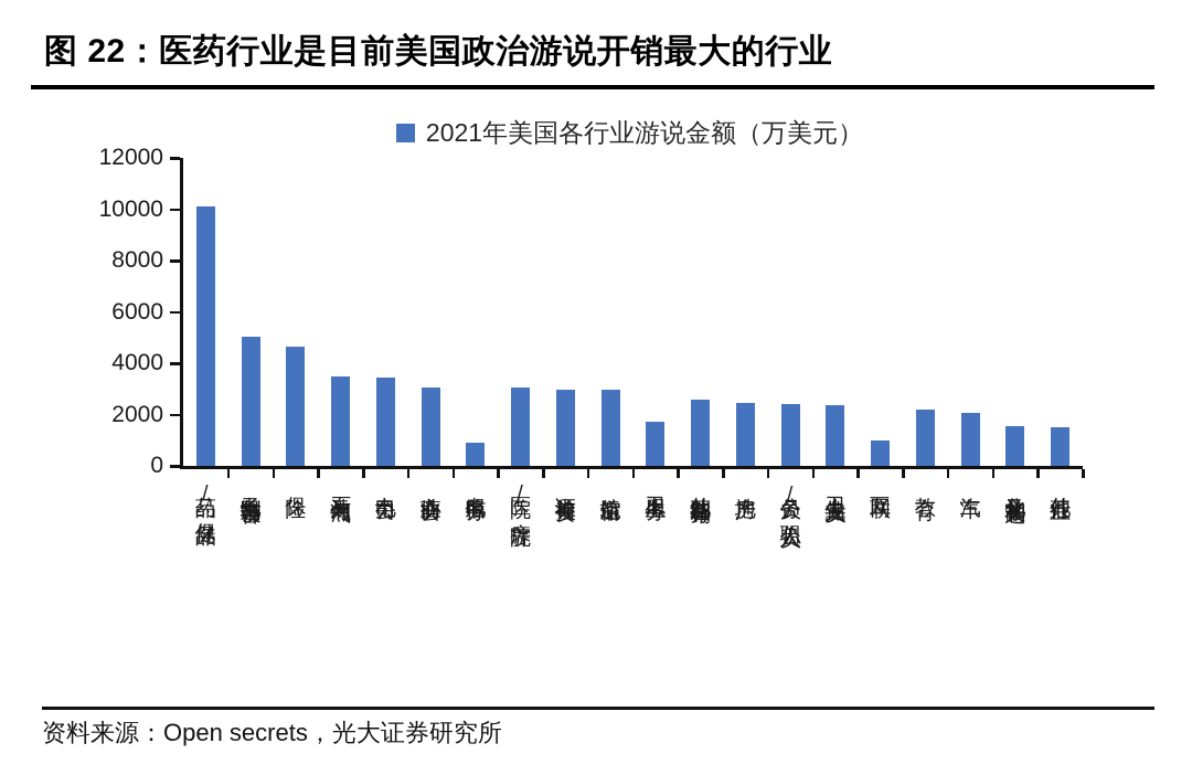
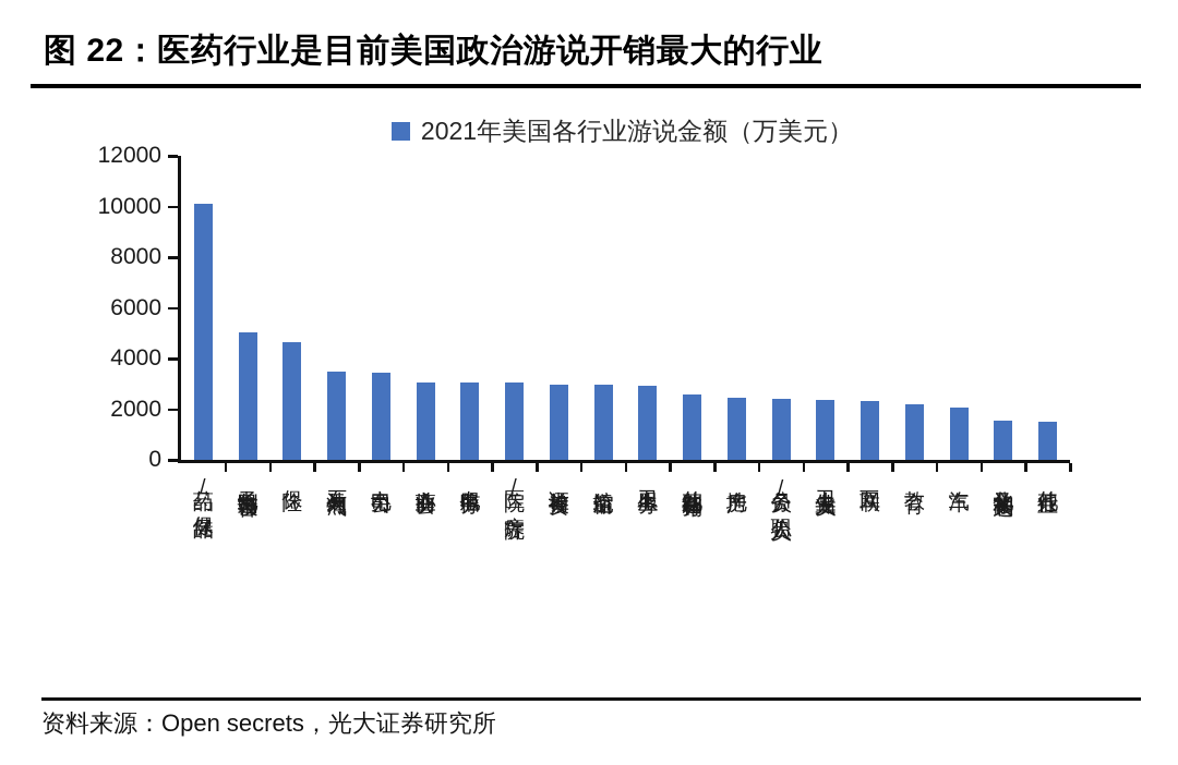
电信服务: 900 -> 3100
卫生服务: 1700 -> 2900
互联网: 1000 -> 2300
